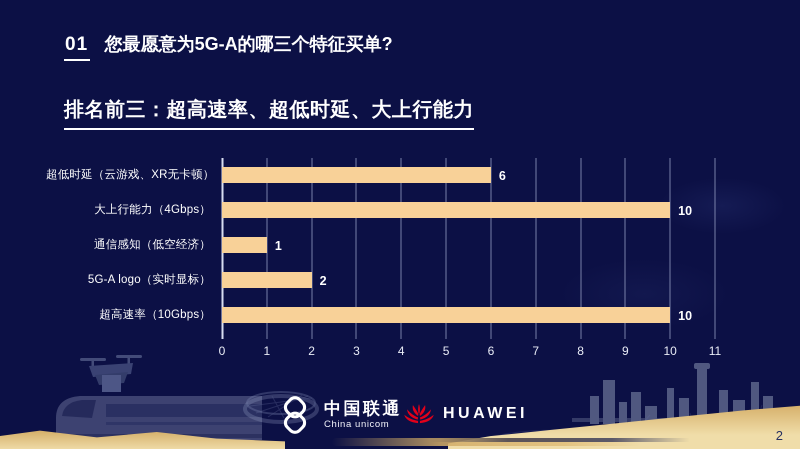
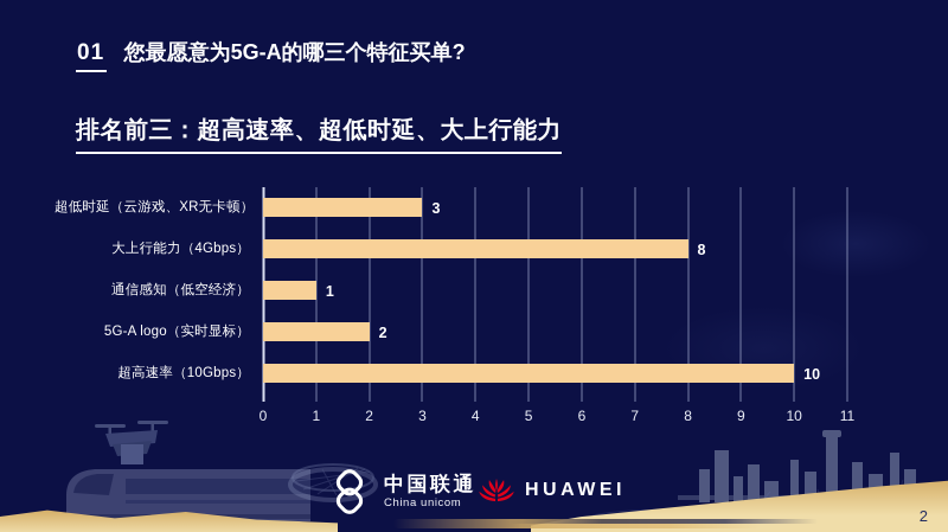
超低时延（云游戏、XR无卡顿）: 6 -> 3
大上行能力（4Gbps）: 10 -> 8
